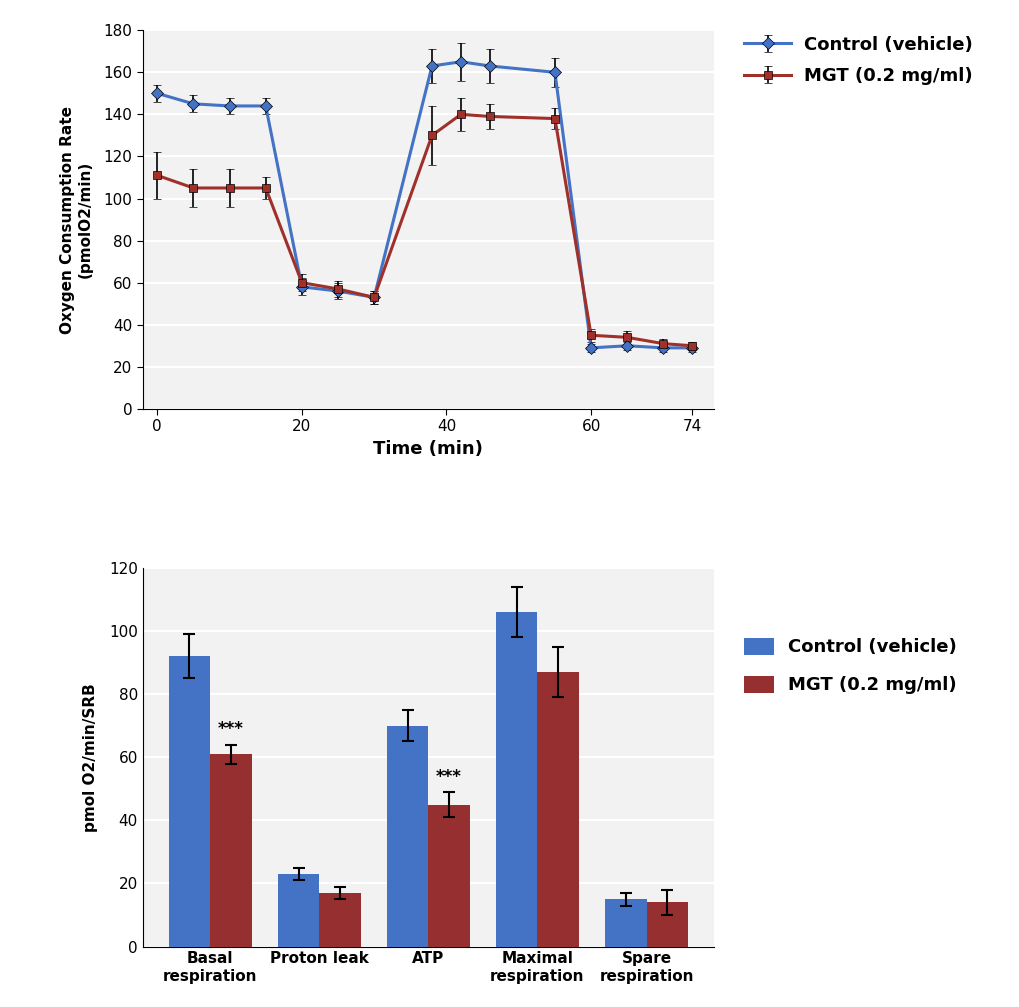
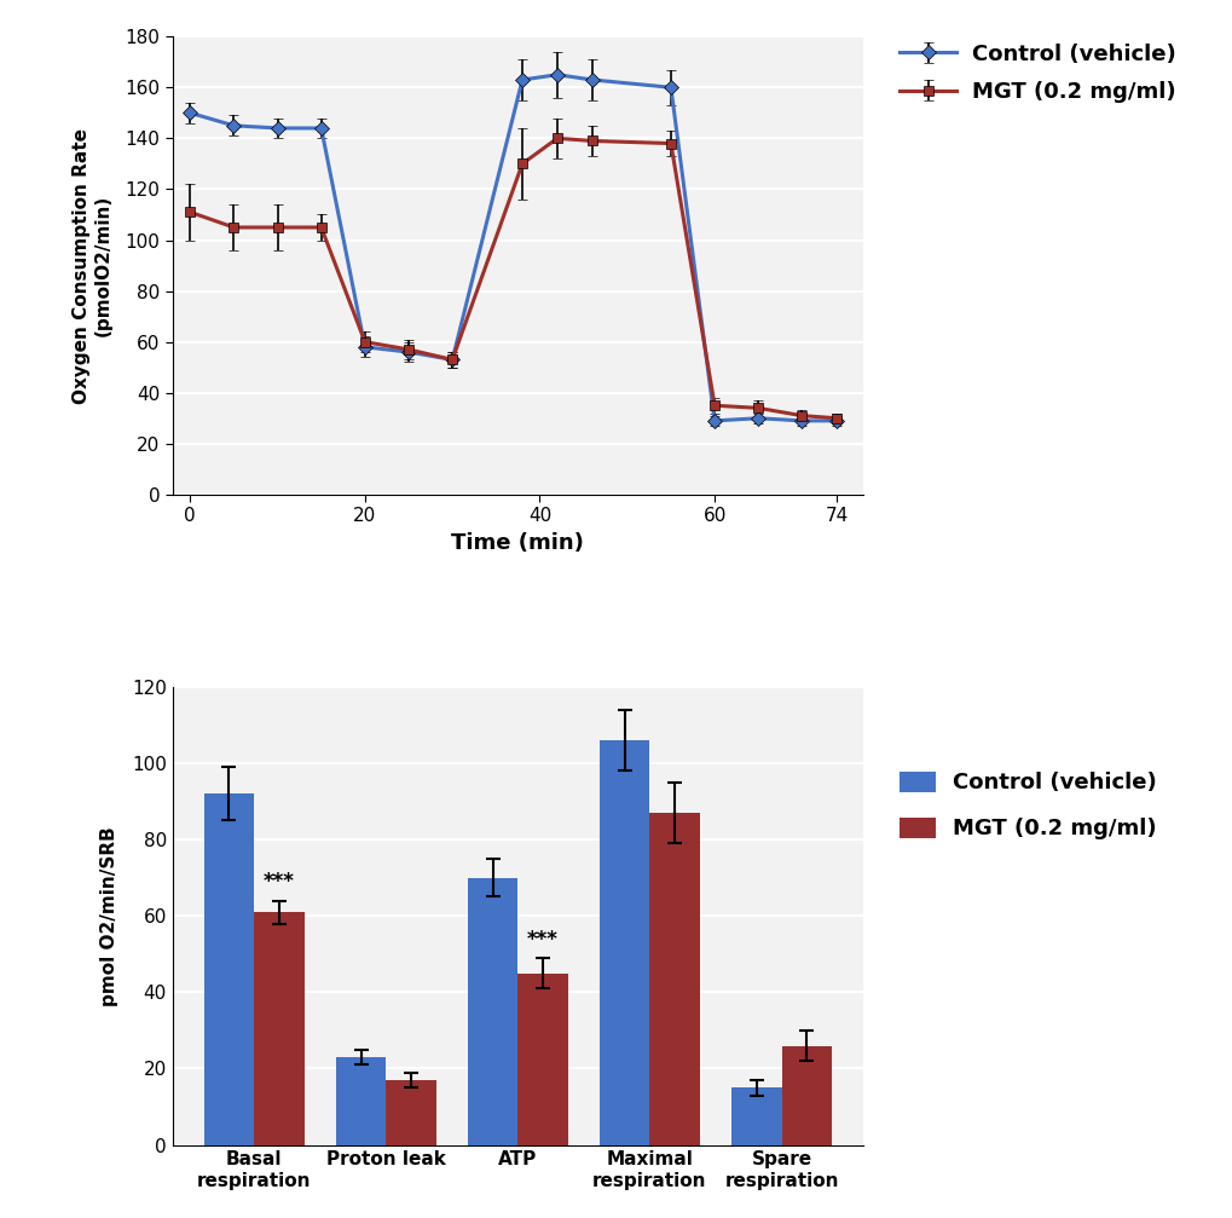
MGT (0.2 mg/ml)/Spare respiration: 14 -> 26
